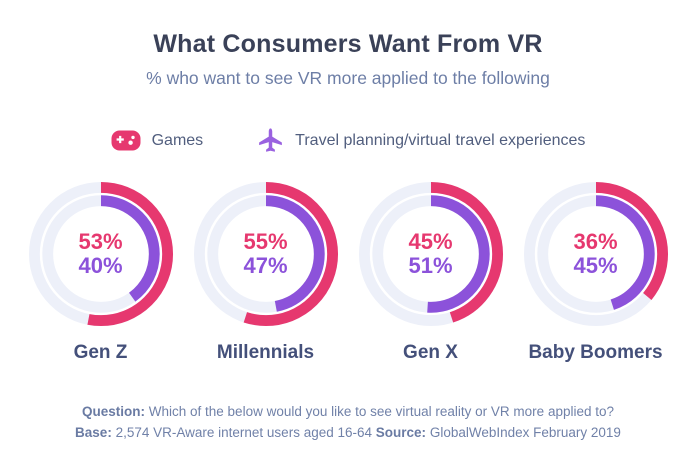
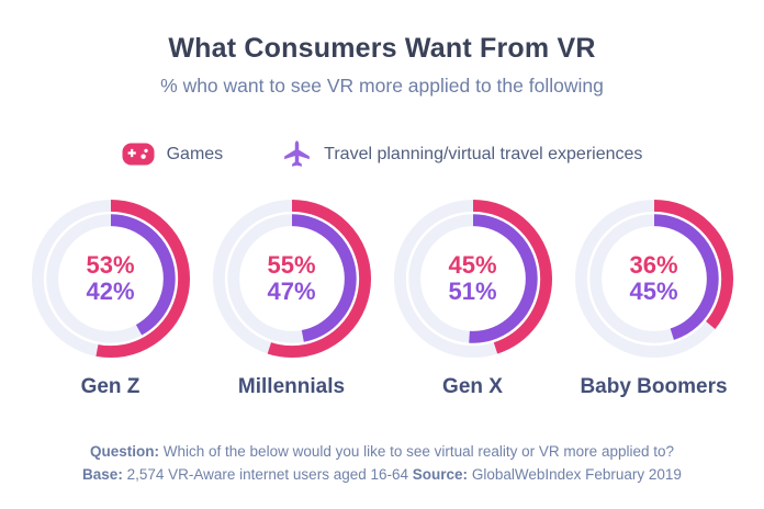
Travel planning/virtual travel experiences/Gen Z: 40% -> 42%
